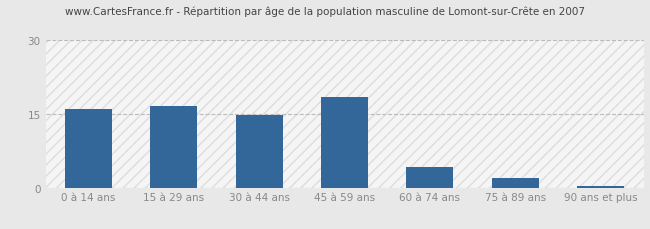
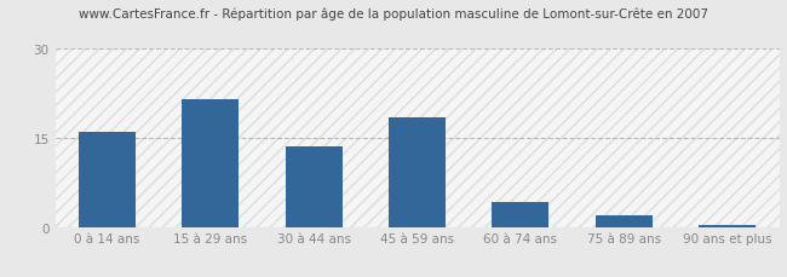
15 à 29 ans: 16.7 -> 21.5
30 à 44 ans: 14.7 -> 13.5
